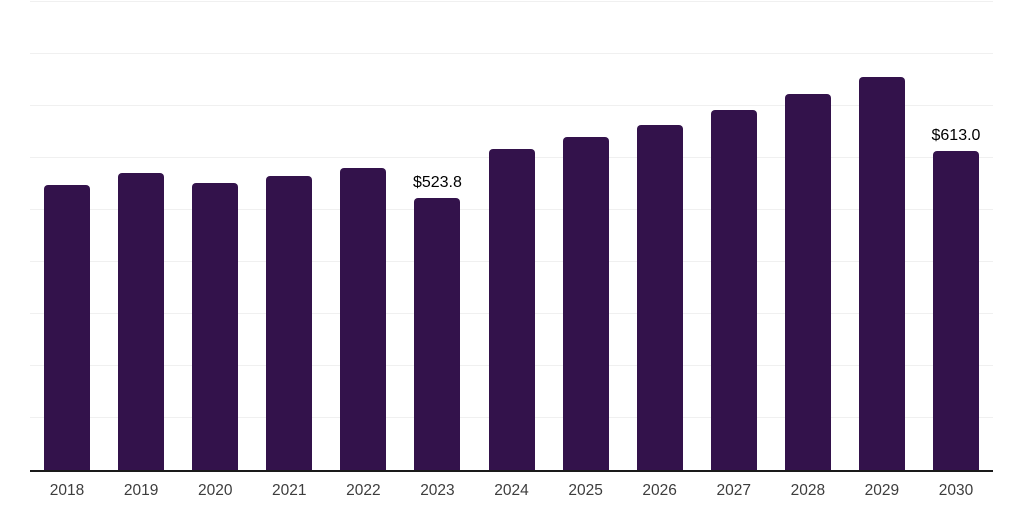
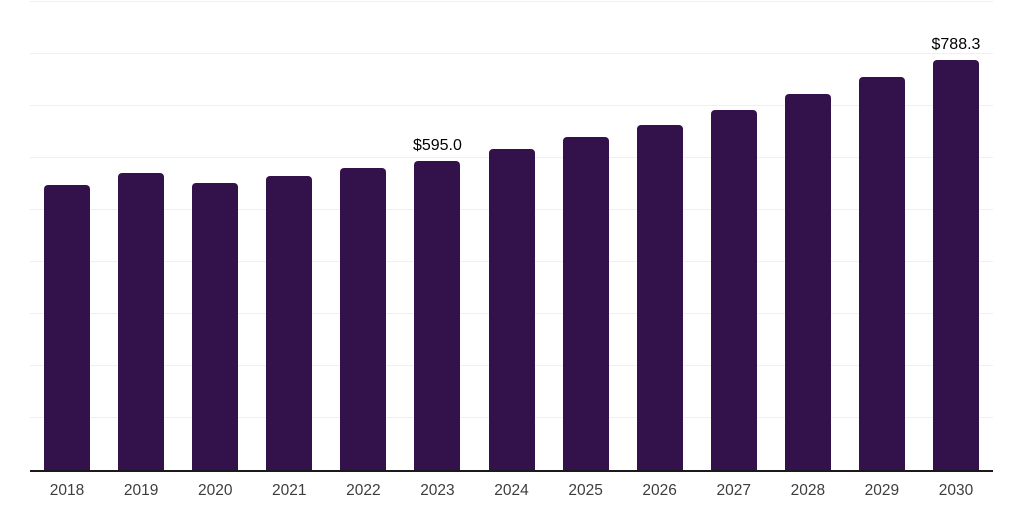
2023: $523.8 -> $595.0
2030: $613.0 -> $788.3
